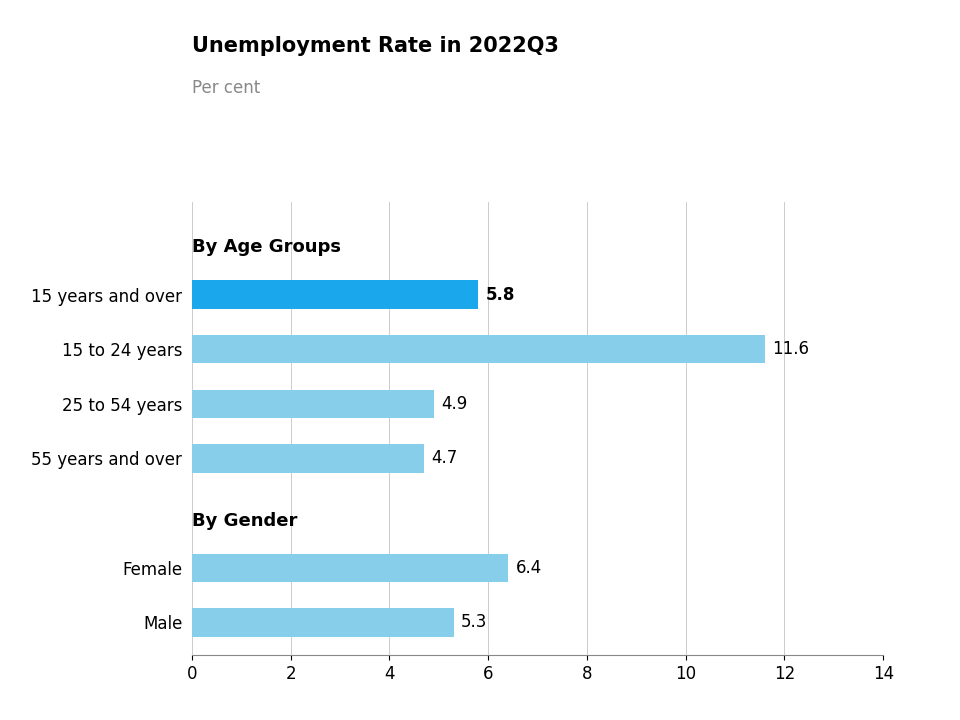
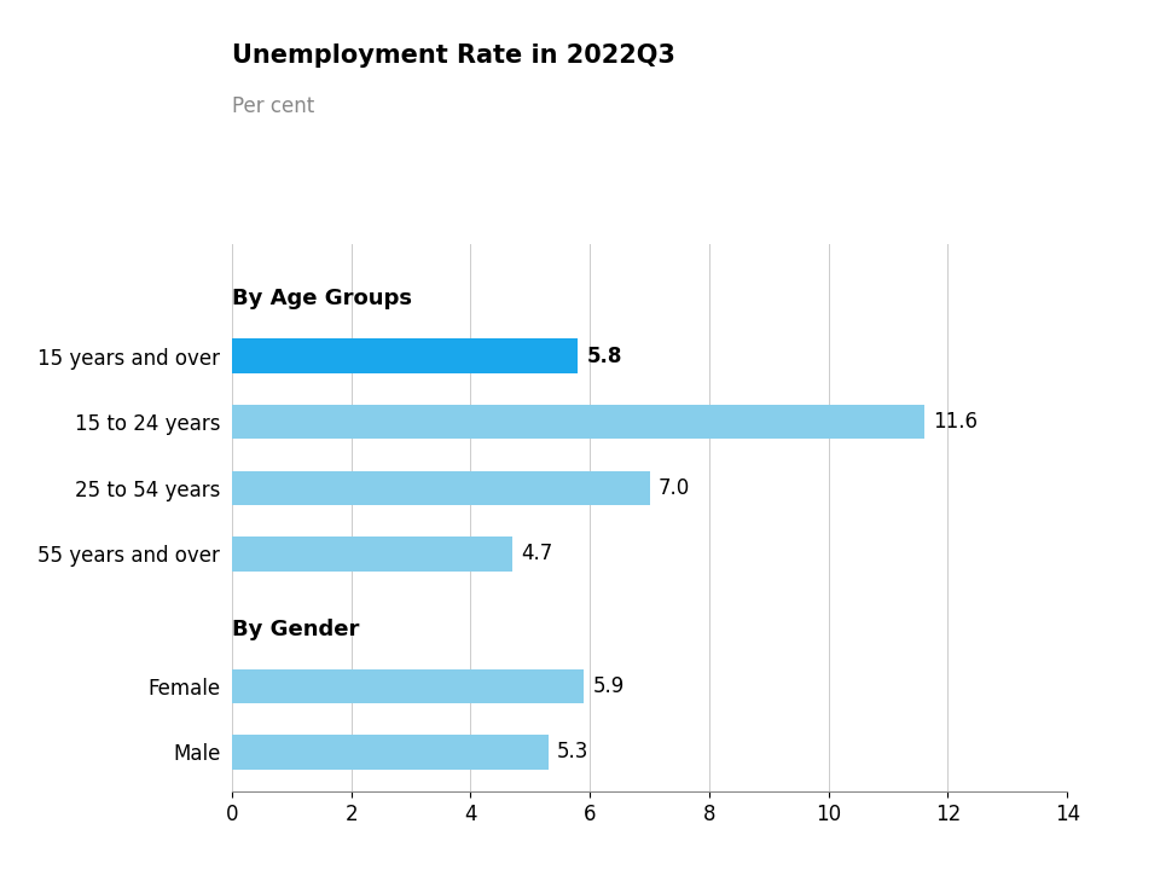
25 to 54 years: 4.9 -> 7.0
Female: 6.4 -> 5.9
